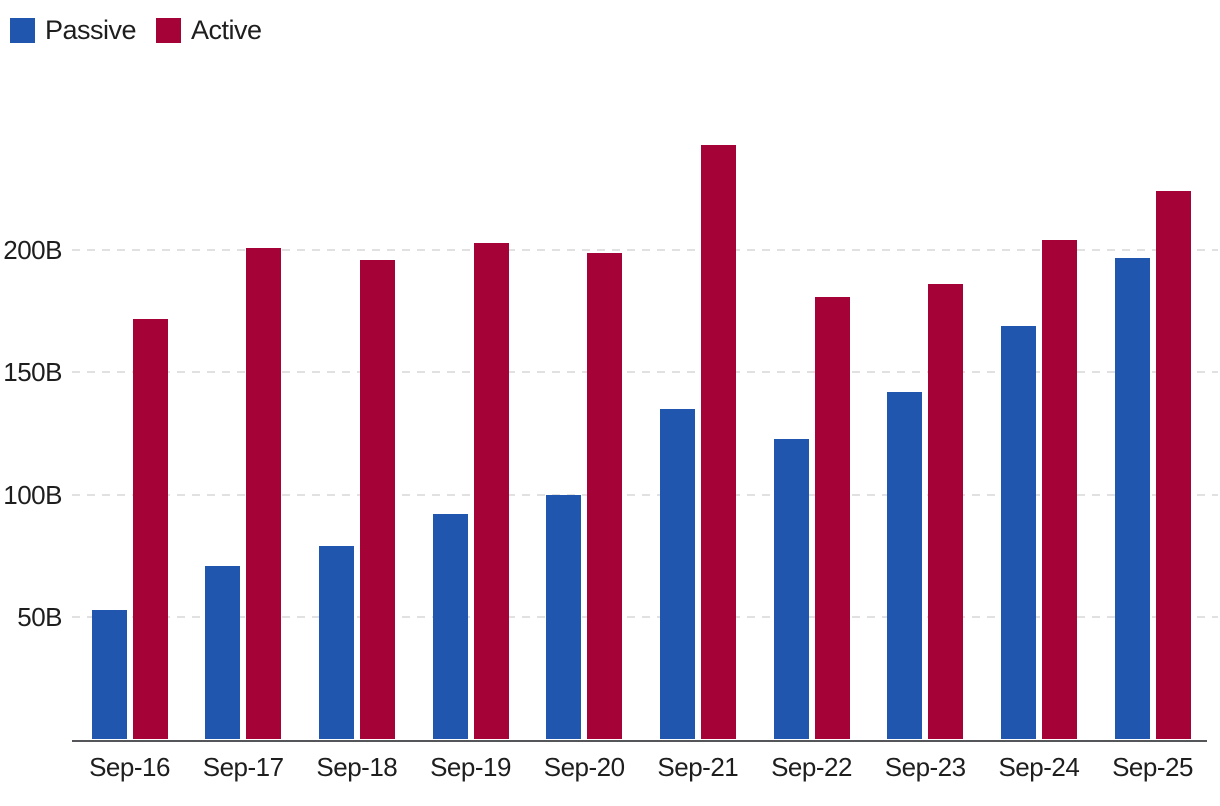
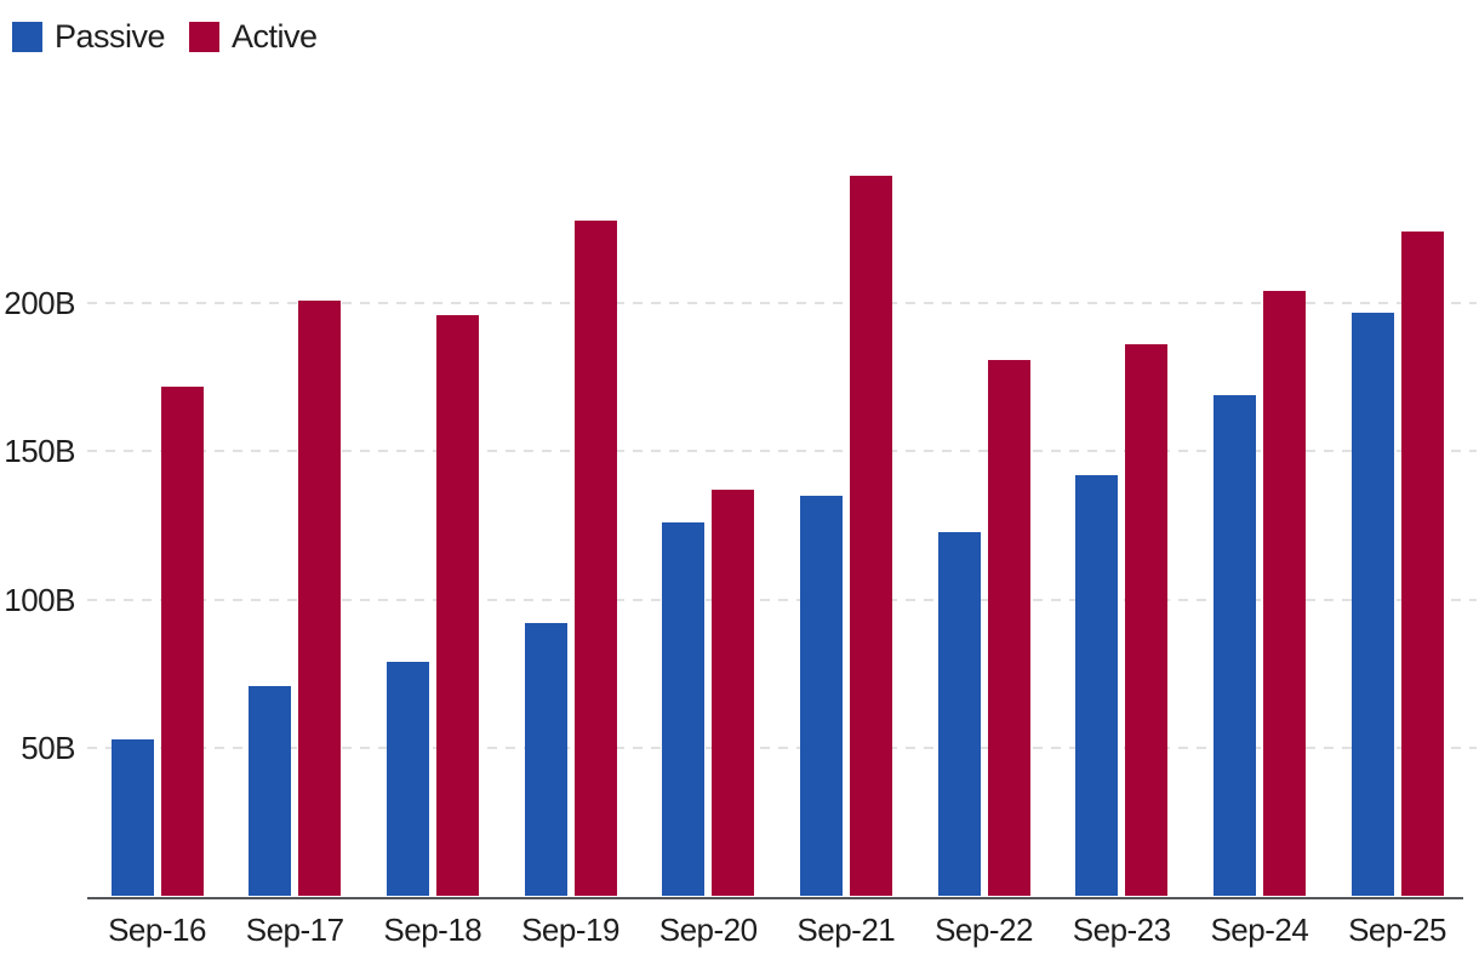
Active/Sep-19: 203B -> 228B
Passive/Sep-20: 100B -> 126B
Active/Sep-20: 199B -> 137B
